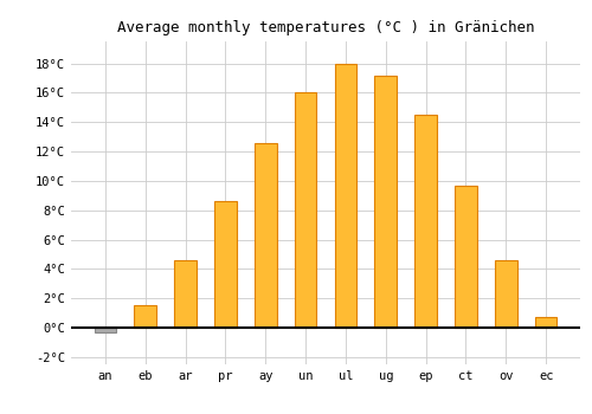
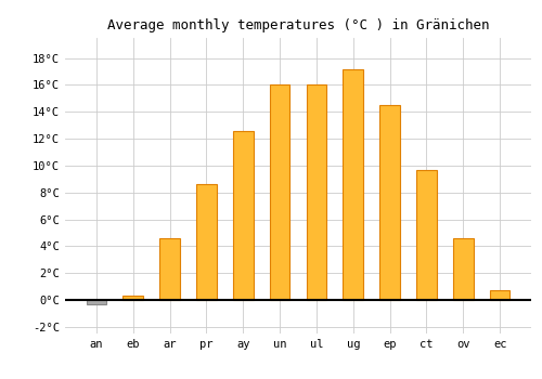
eb: 1.5°C -> 0.3°C
ul: 18.0°C -> 16.0°C
